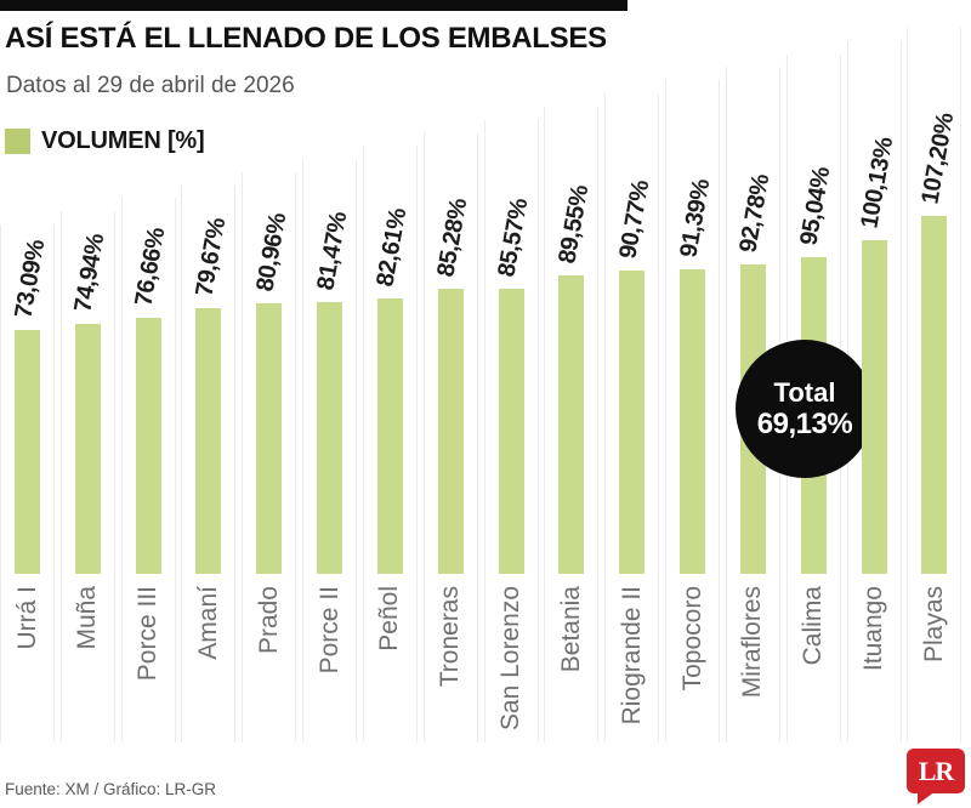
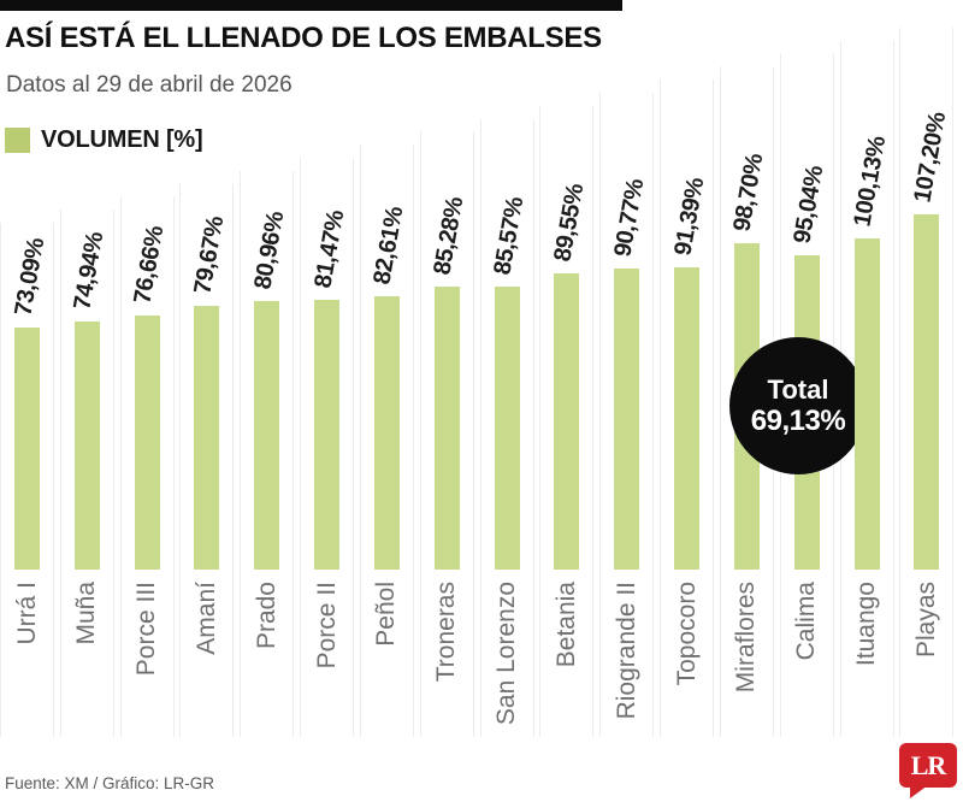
Miraflores: 92,78% -> 98,70%
